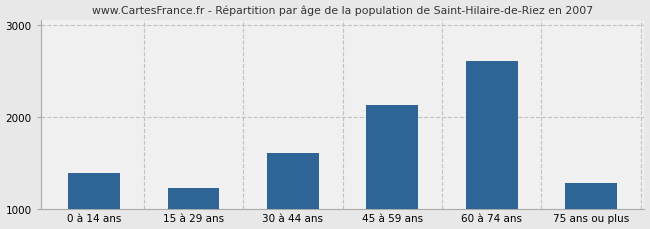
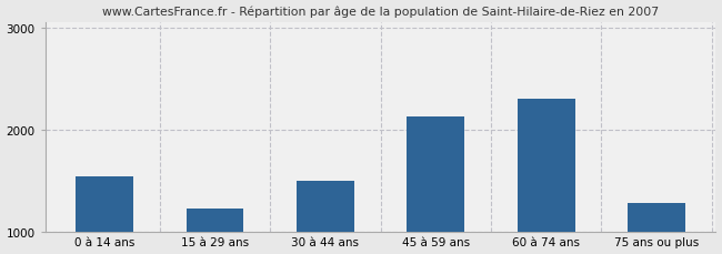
0 à 14 ans: 1390 -> 1540
30 à 44 ans: 1600 -> 1500
60 à 74 ans: 2600 -> 2300
